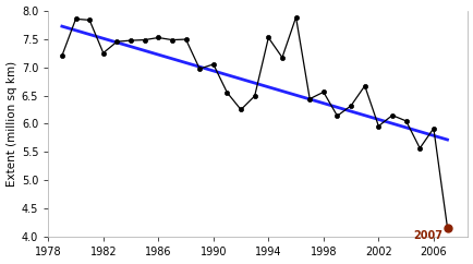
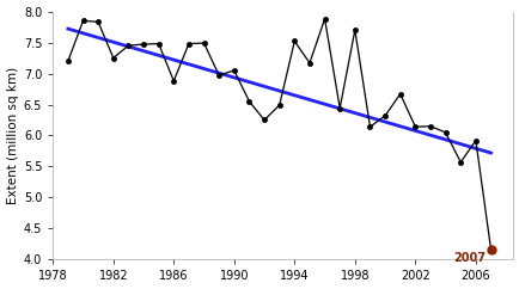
1986: 7.52 -> 6.88
1998: 6.56 -> 7.70
2002: 5.96 -> 6.14
